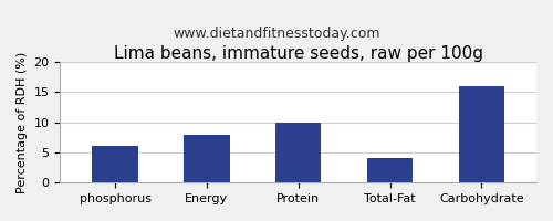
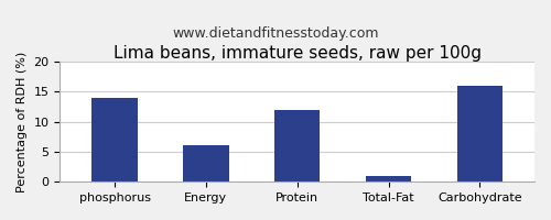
phosphorus: 6 -> 14
Energy: 8 -> 6
Protein: 10 -> 12
Total-Fat: 4 -> 1
